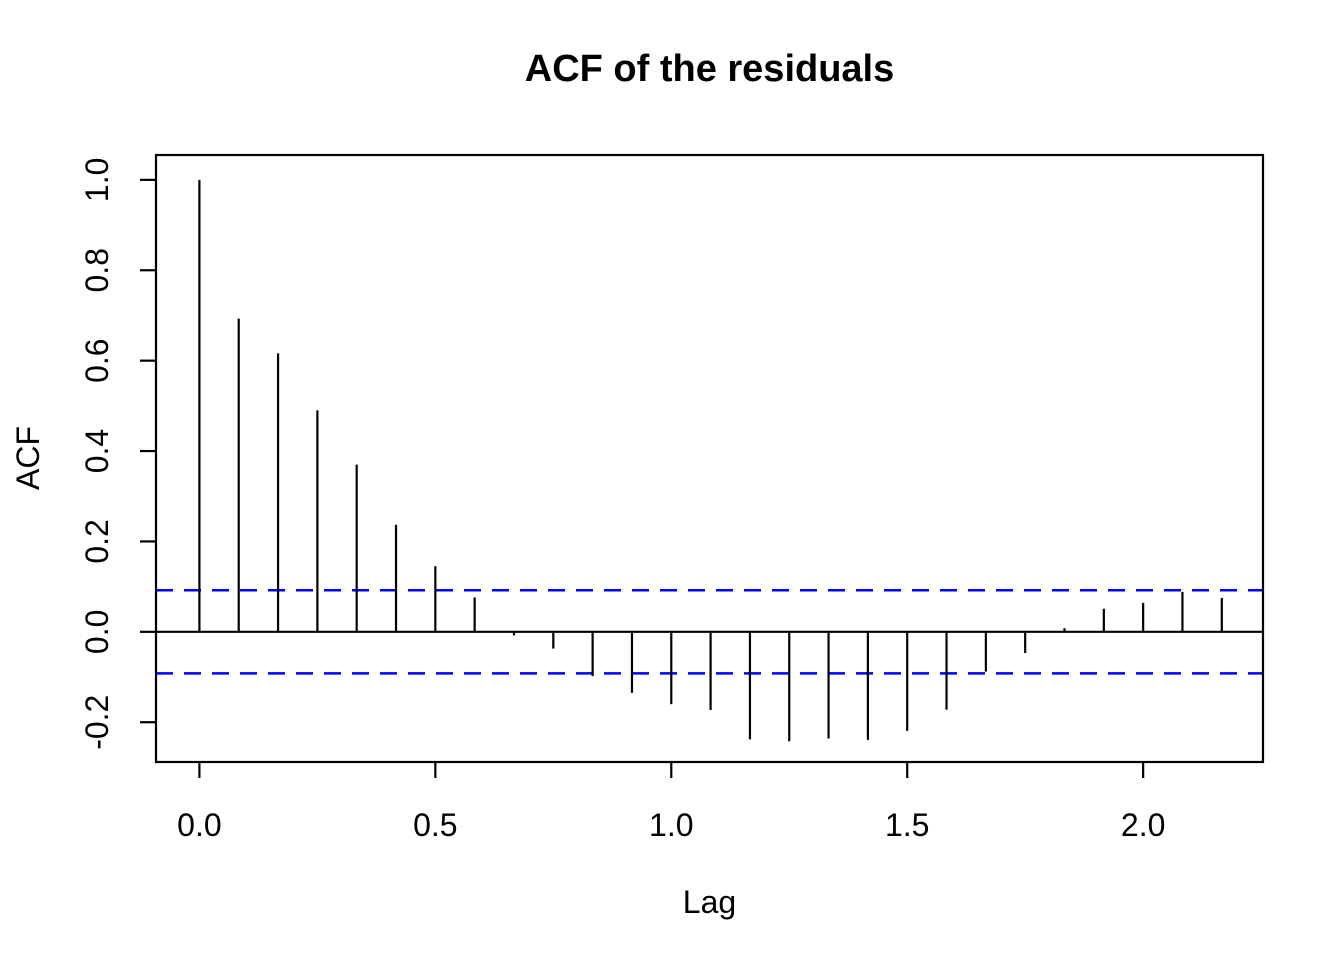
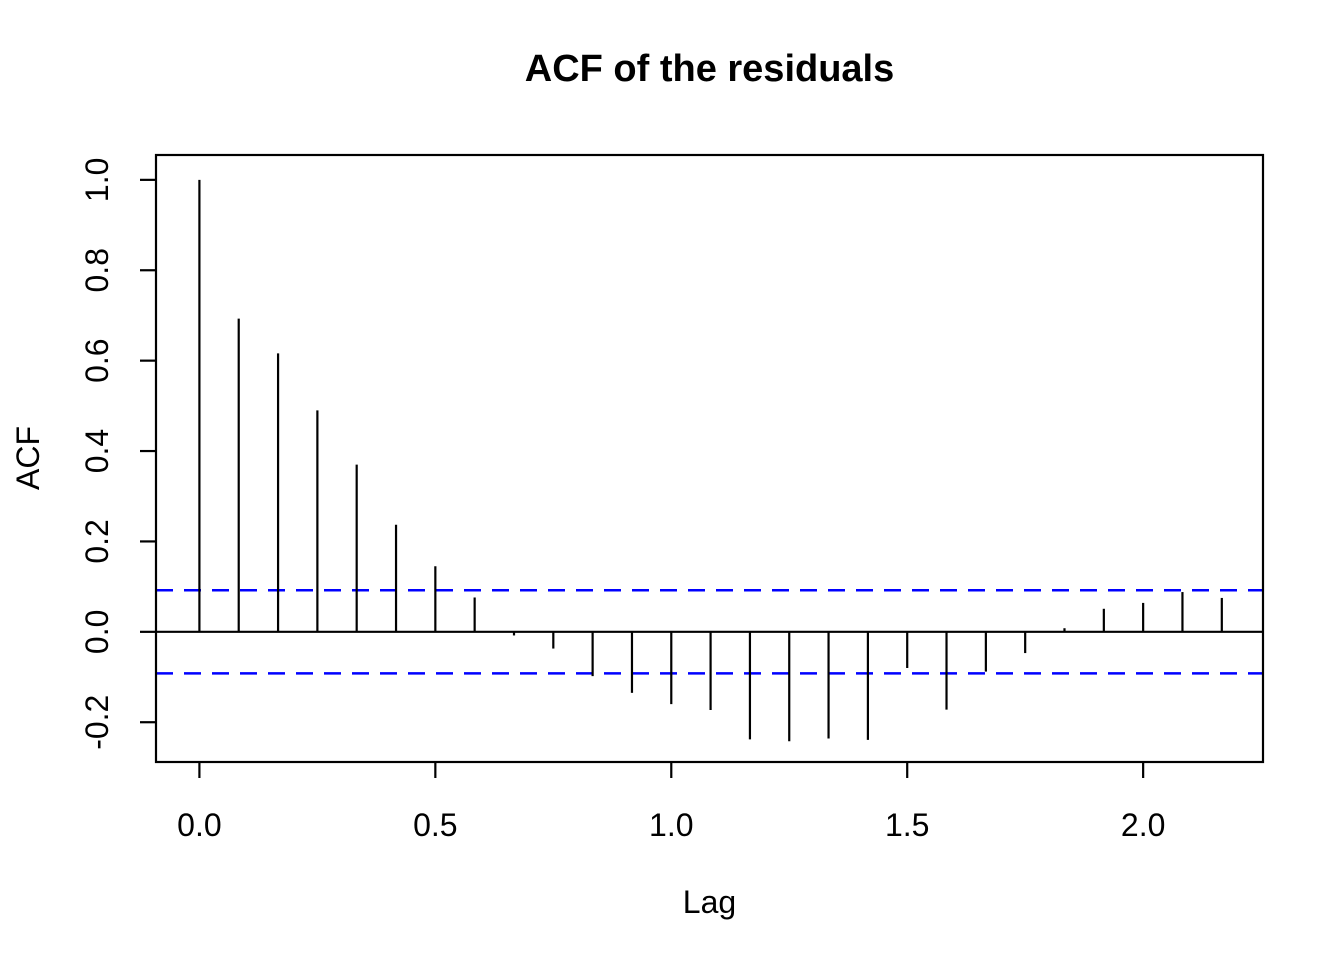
1.5: -0.22 -> -0.08
